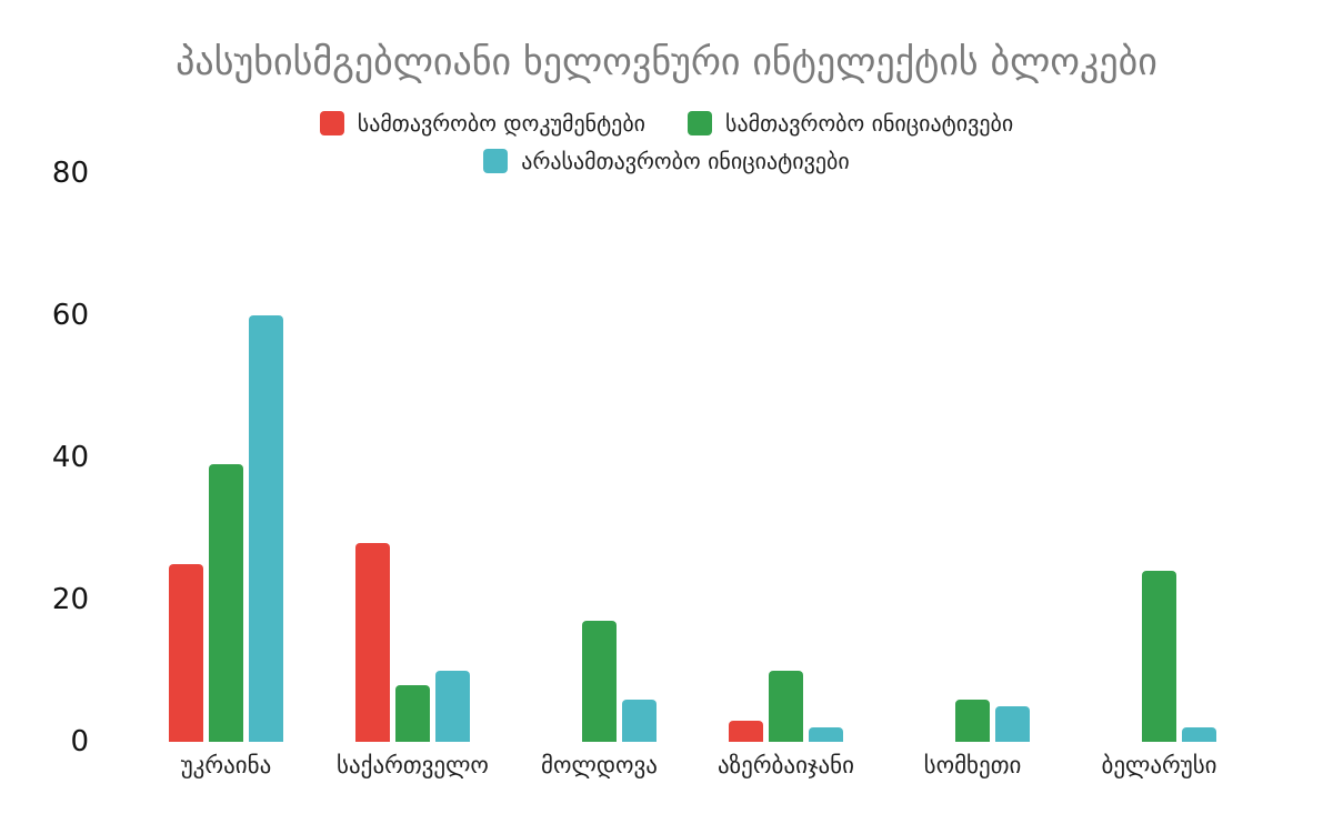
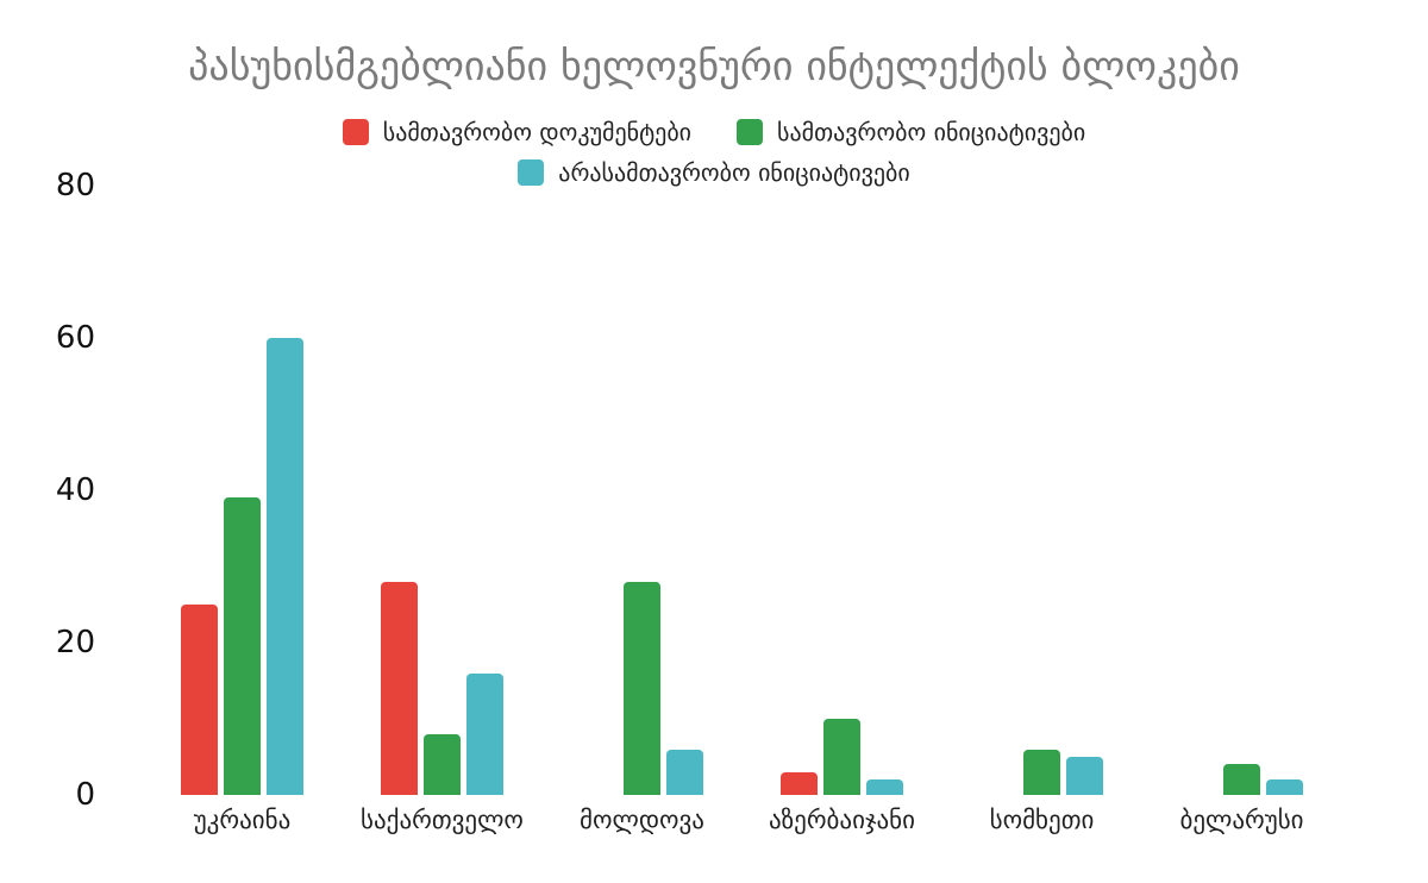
არასამთავრობო ინიციატივები/საქართველო: 10 -> 16
სამთავრობო ინიციატივები/მოლდოვა: 17 -> 28
სამთავრობო ინიციატივები/ბელარუსი: 24 -> 4
